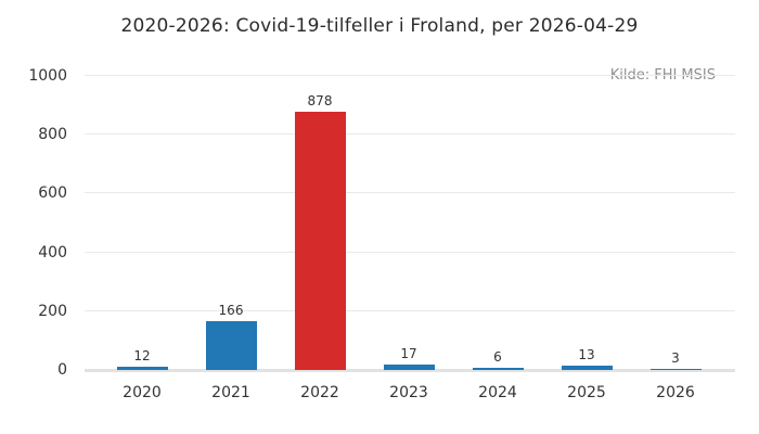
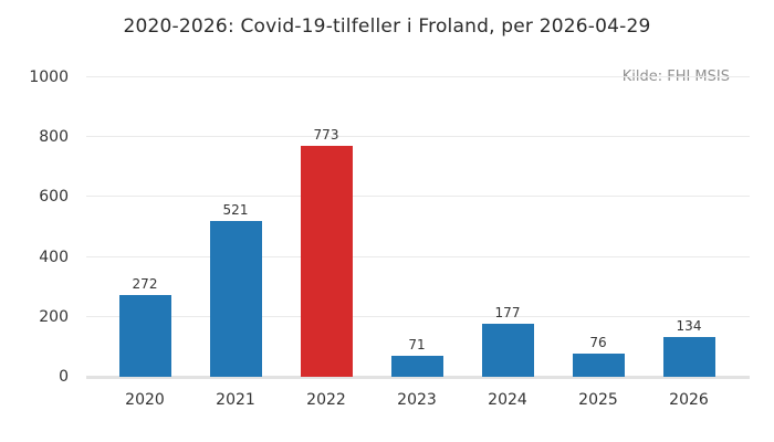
2020: 12 -> 272
2021: 166 -> 521
2022: 878 -> 773
2023: 17 -> 71
2024: 6 -> 177
2025: 13 -> 76
2026: 3 -> 134
